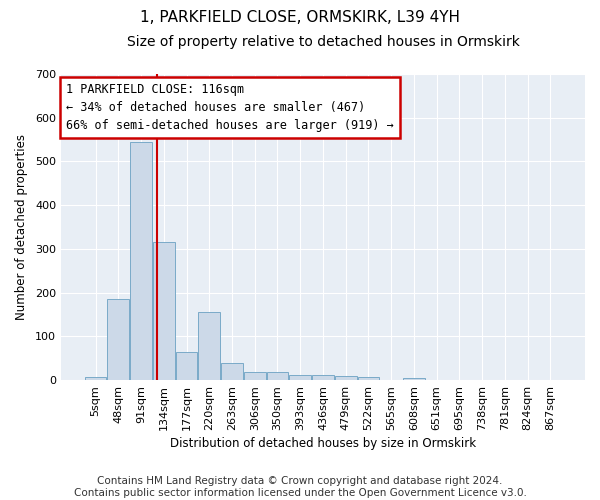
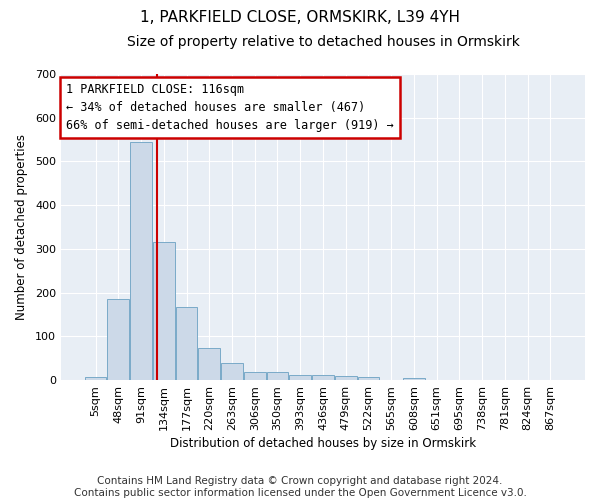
177sqm: 65 -> 168
220sqm: 155 -> 73
